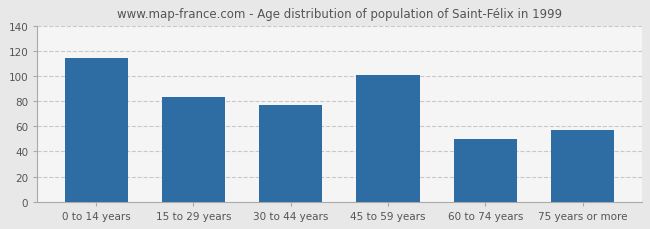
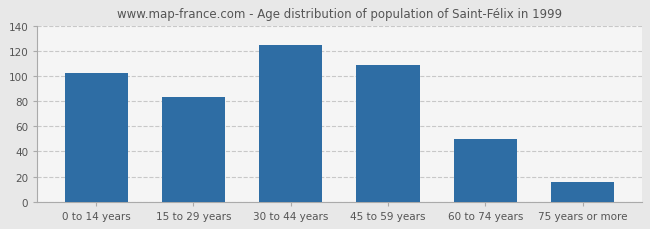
0 to 14 years: 114 -> 102
30 to 44 years: 77 -> 125
45 to 59 years: 101 -> 109
75 years or more: 57 -> 16
